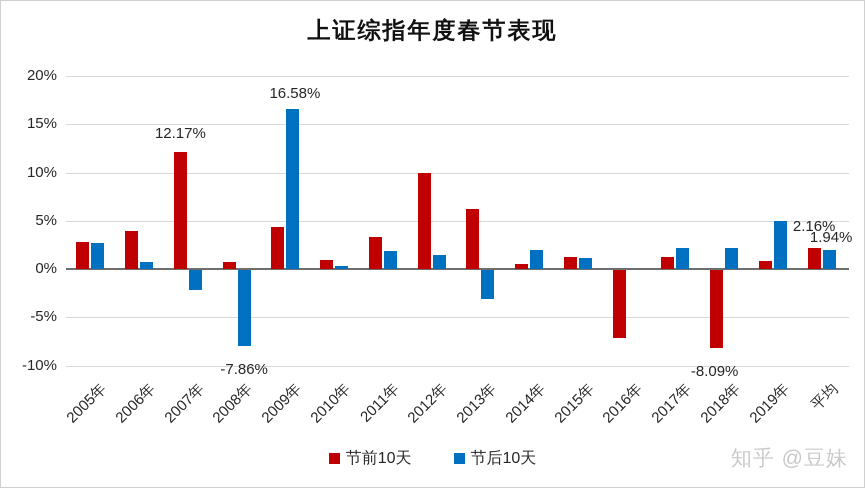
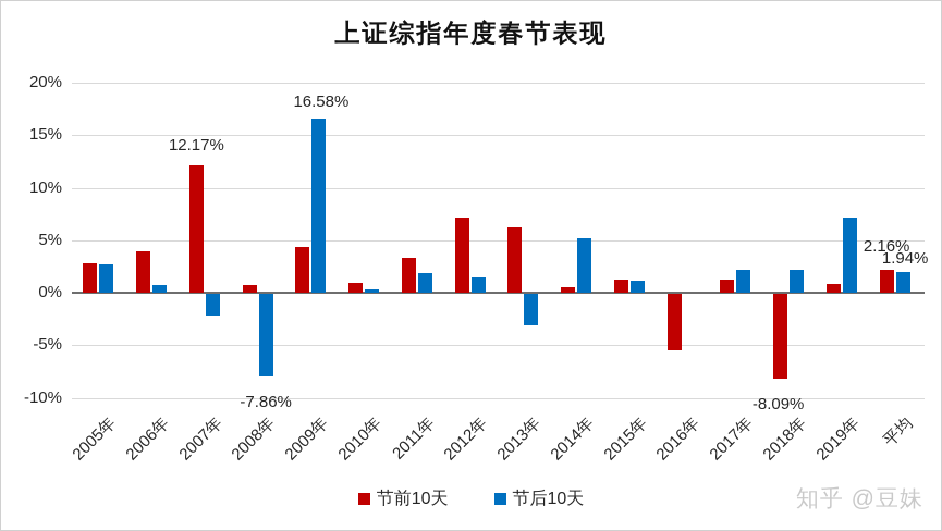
节前10天/2012年: 10% -> 7%
节后10天/2014年: 2% -> 5%
节前10天/2016年: -7% -> -5%
节后10天/2019年: 5% -> 7%
